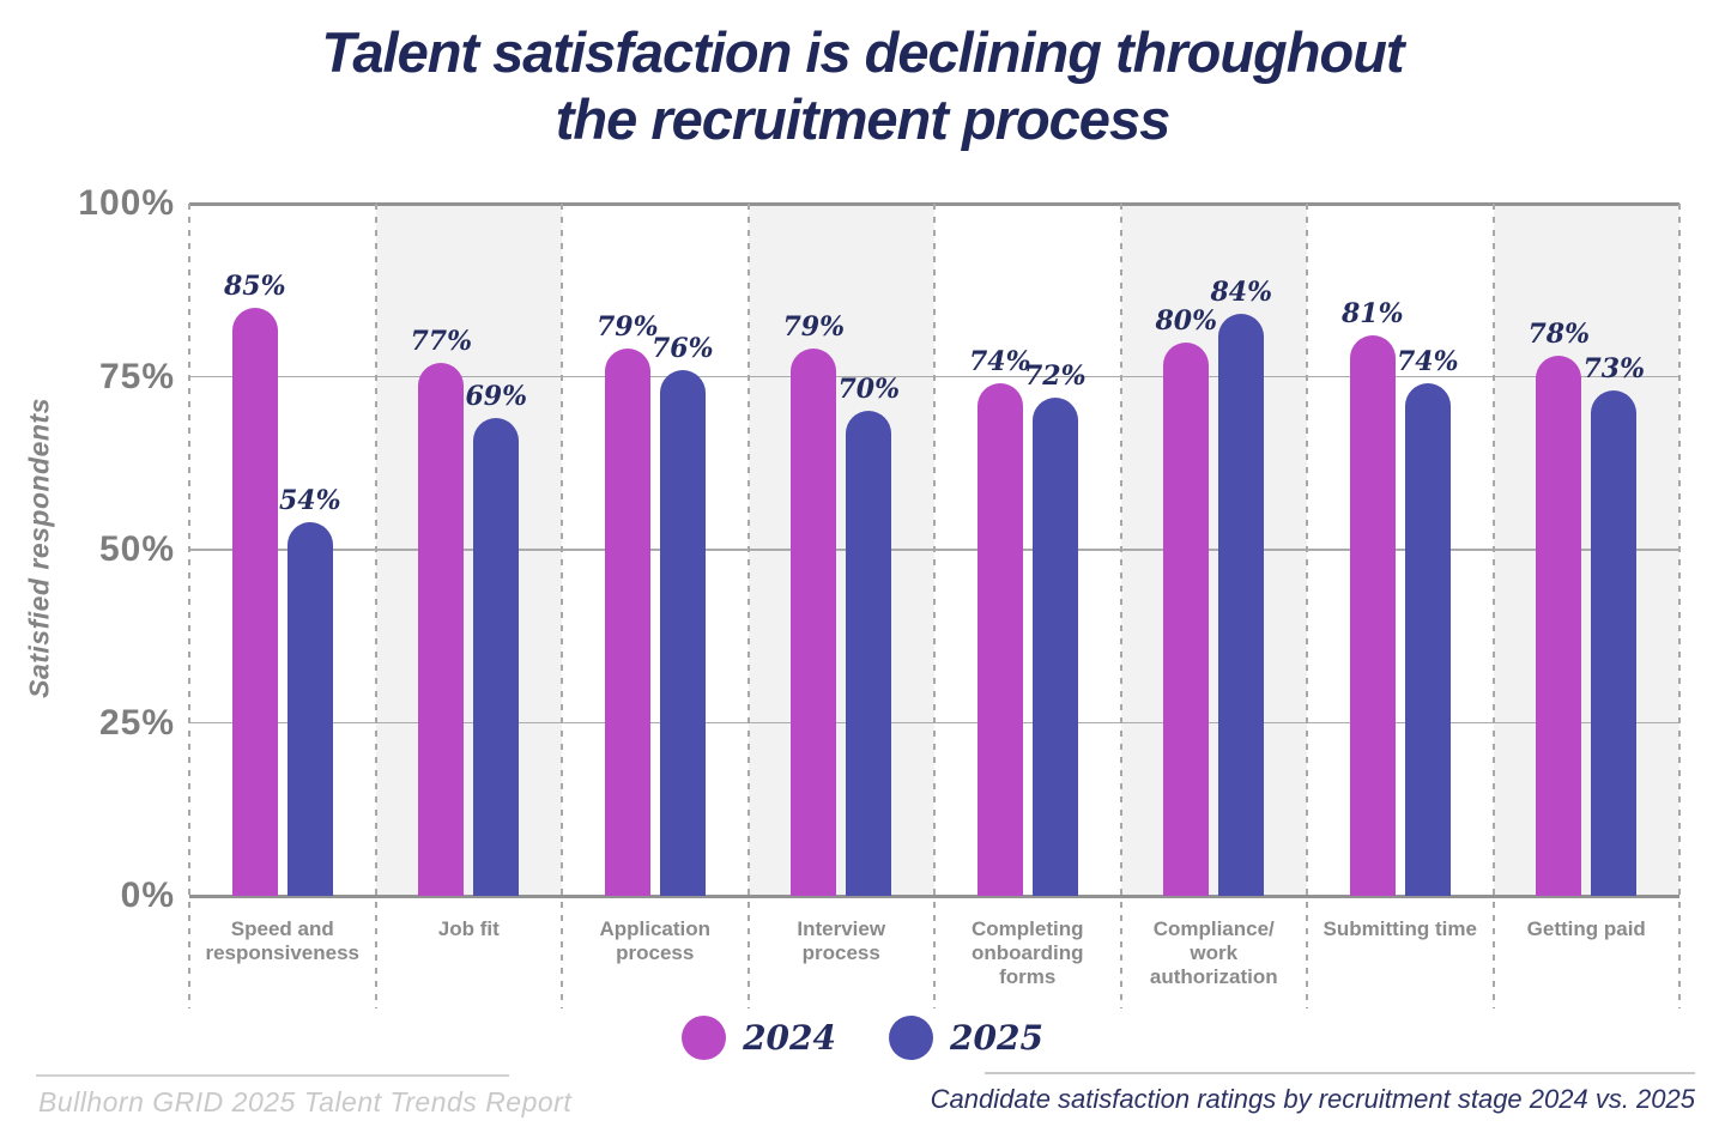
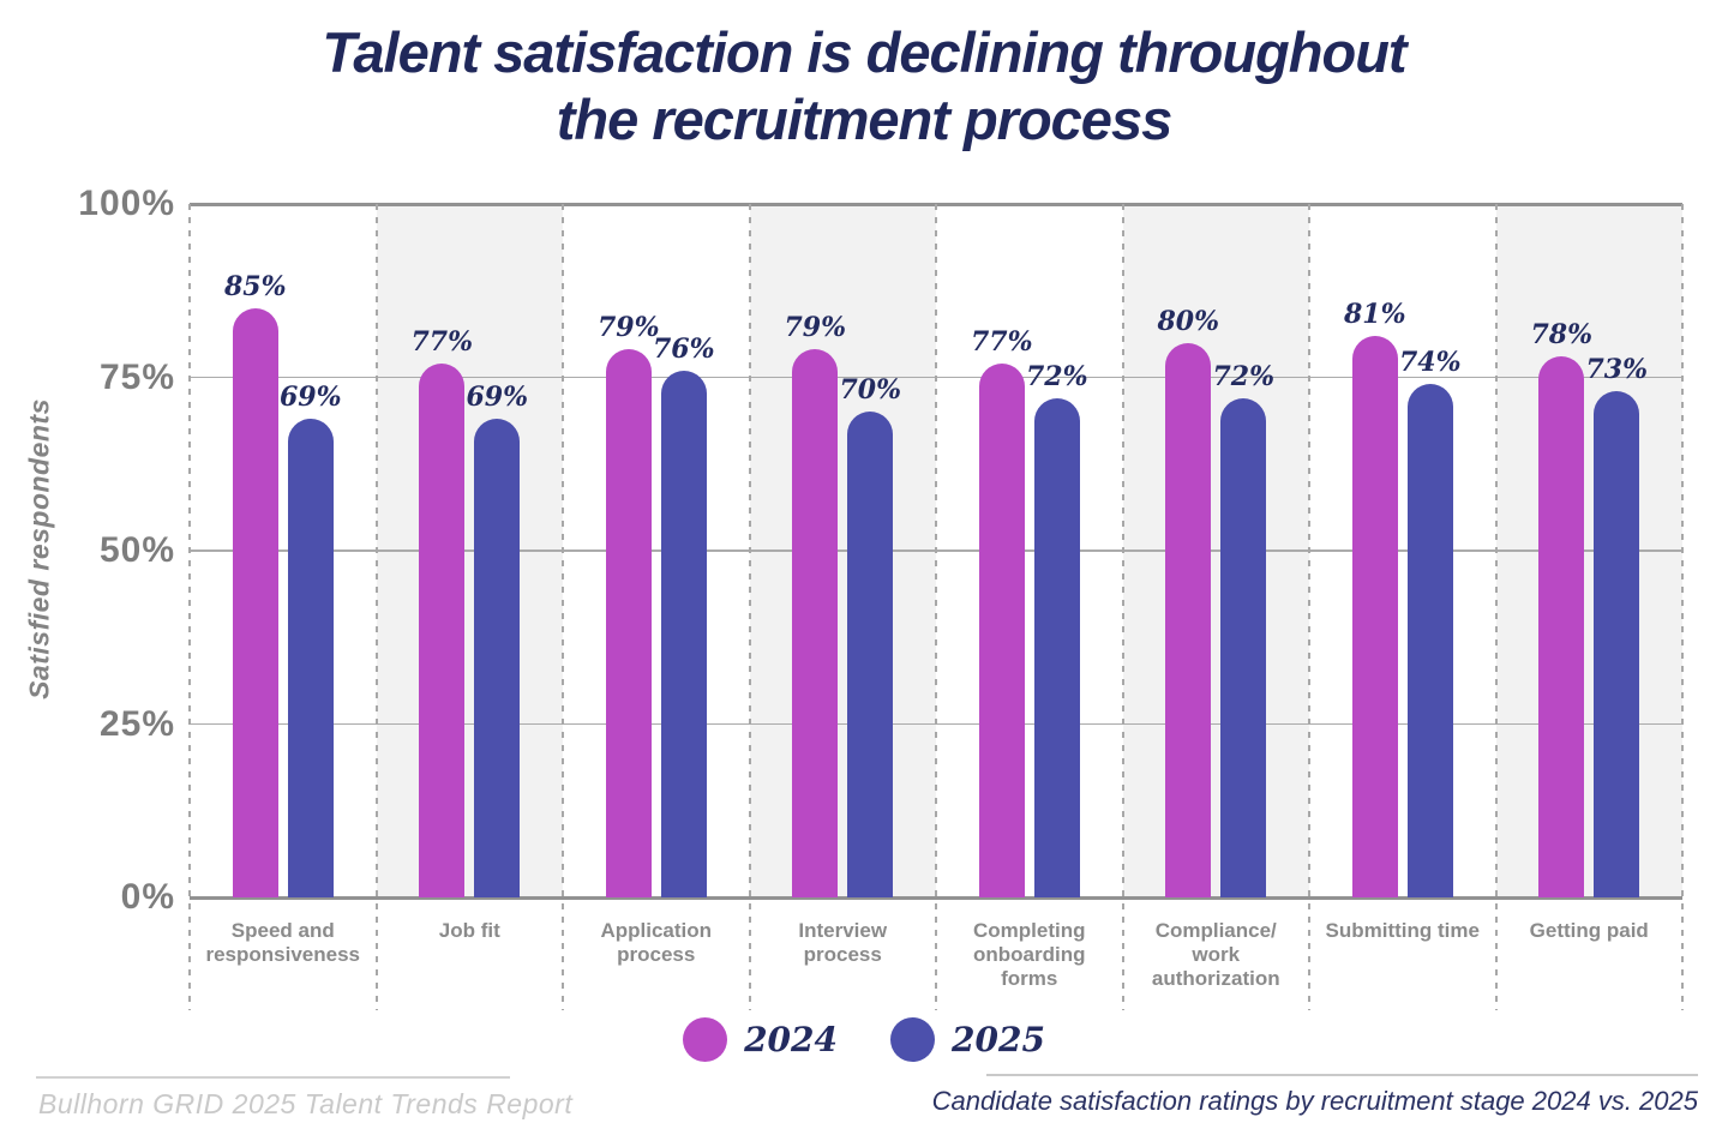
2025/Speed and responsiveness: 54% -> 69%
2024/Completing onboarding forms: 74% -> 77%
2025/Compliance/work authorization: 84% -> 72%
